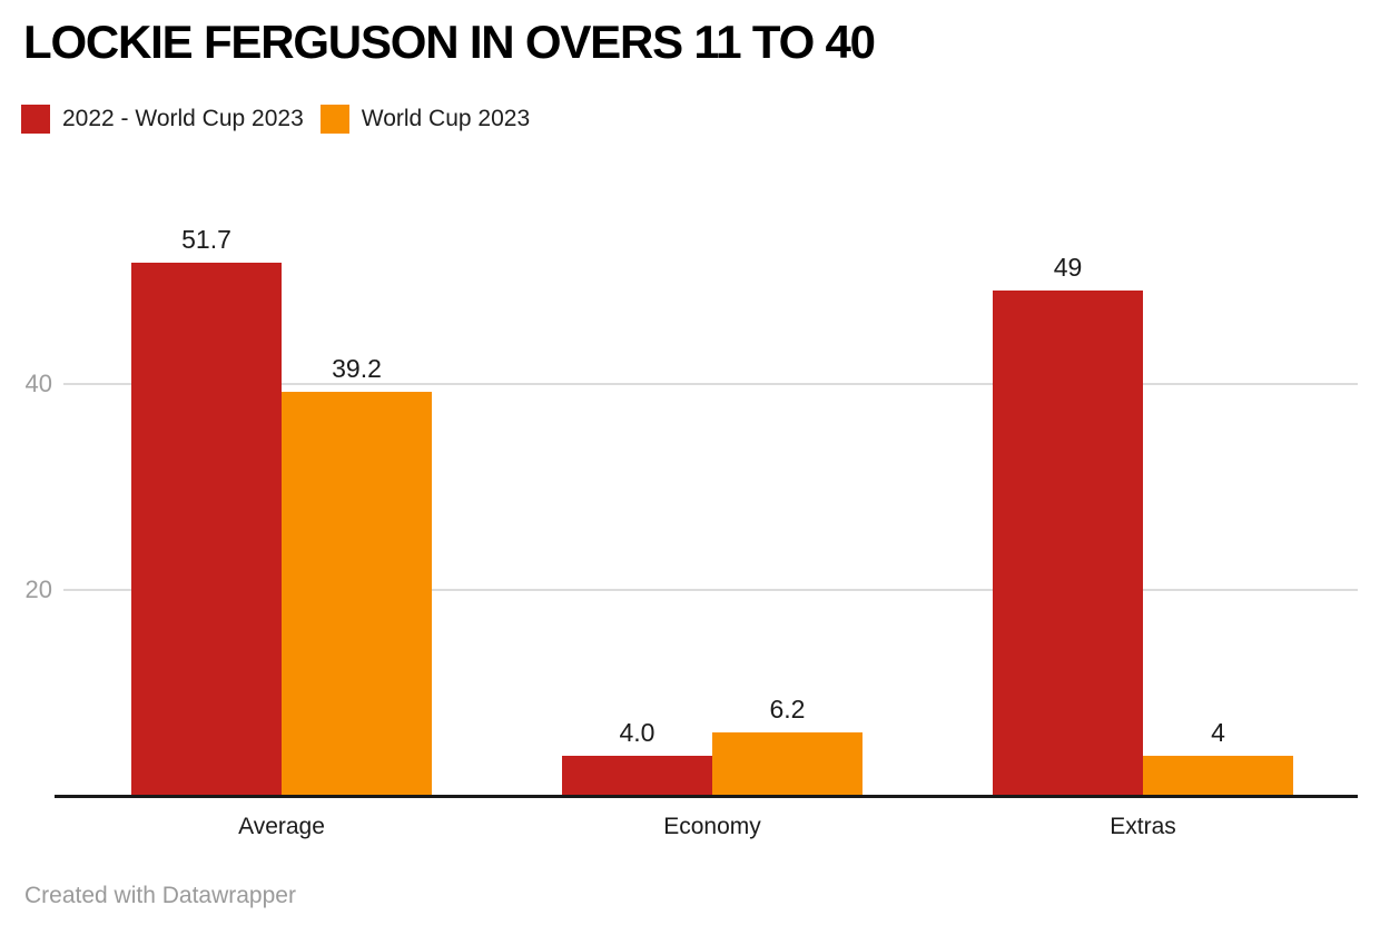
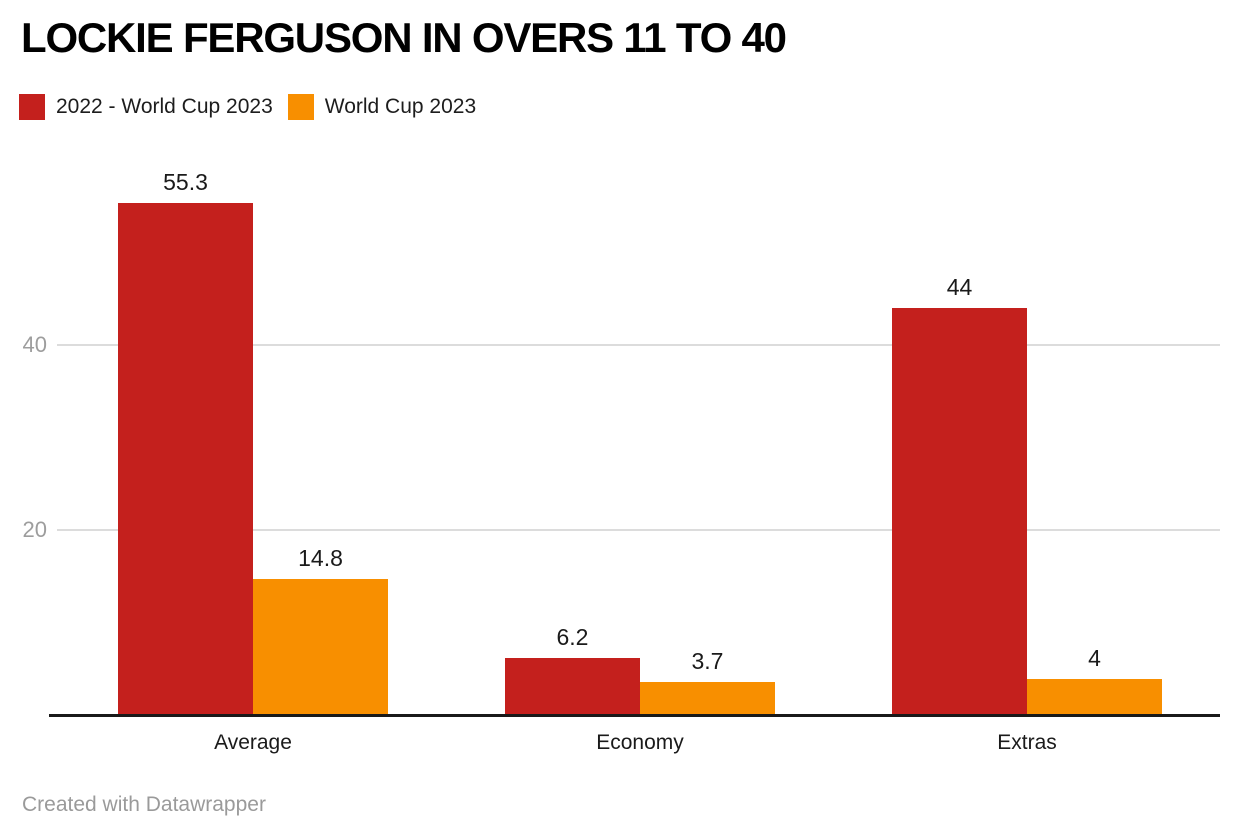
2022 - World Cup 2023/Average: 51.7 -> 55.3
World Cup 2023/Average: 39.2 -> 14.8
2022 - World Cup 2023/Economy: 4.0 -> 6.2
World Cup 2023/Economy: 6.2 -> 3.7
2022 - World Cup 2023/Extras: 49 -> 44
